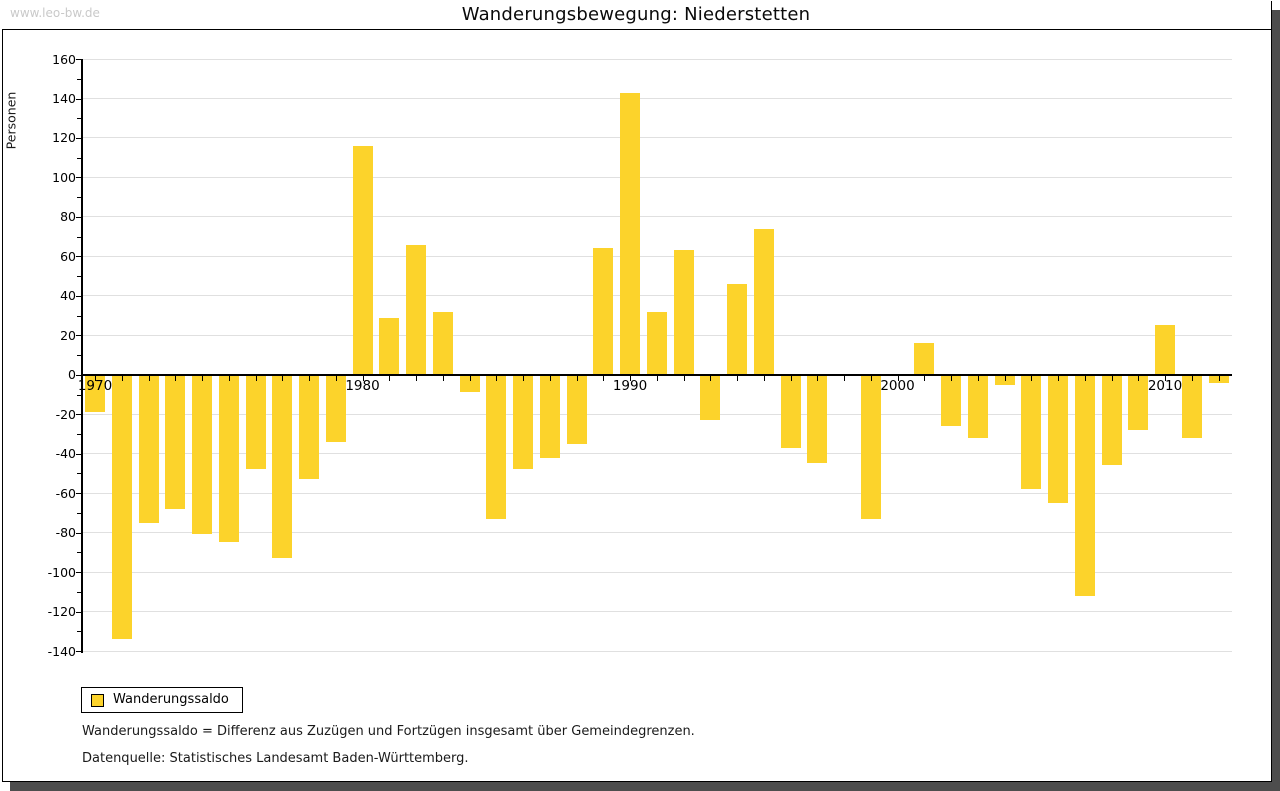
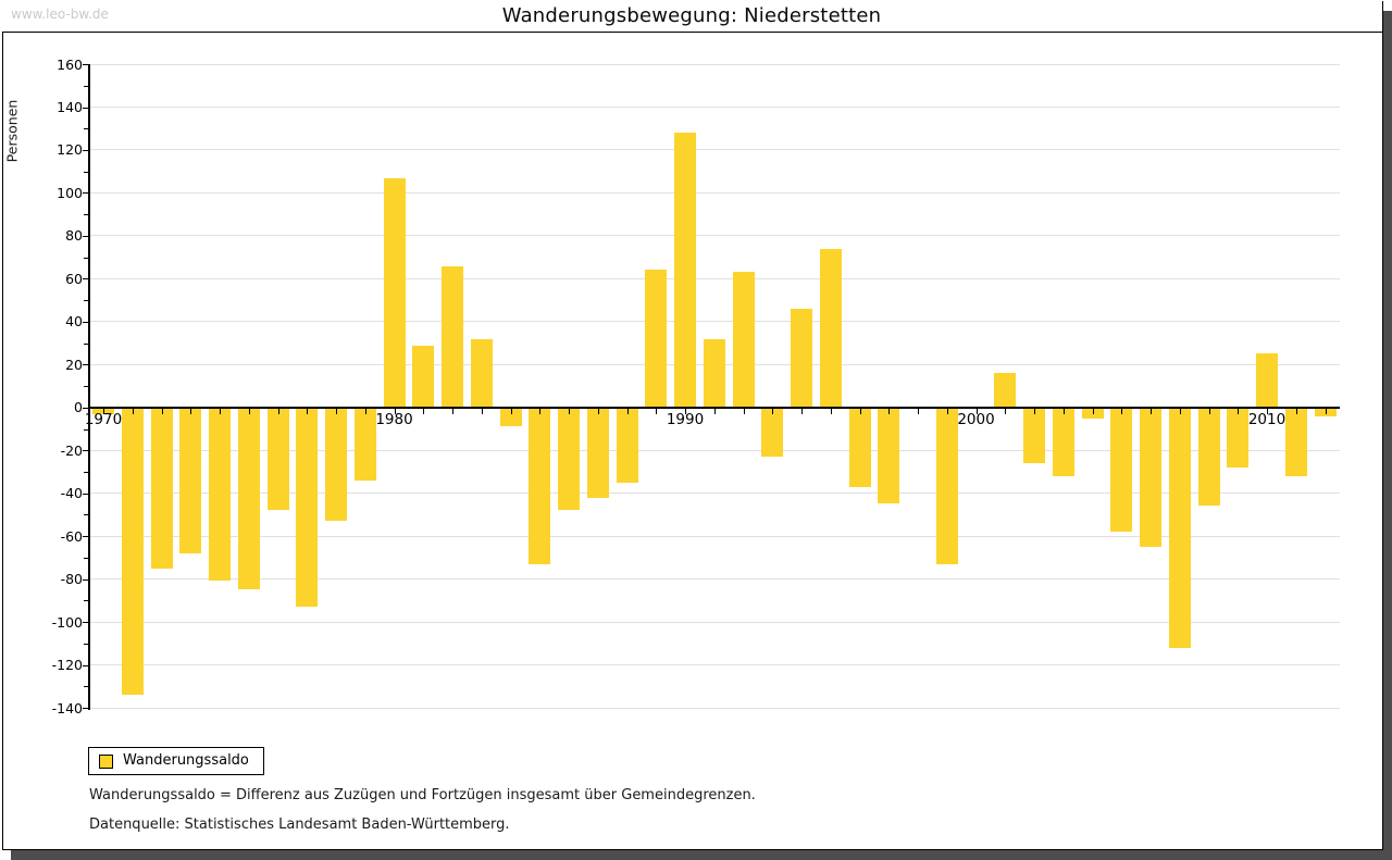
1970: -19 -> -3
1980: 116 -> 107
1990: 143 -> 128
